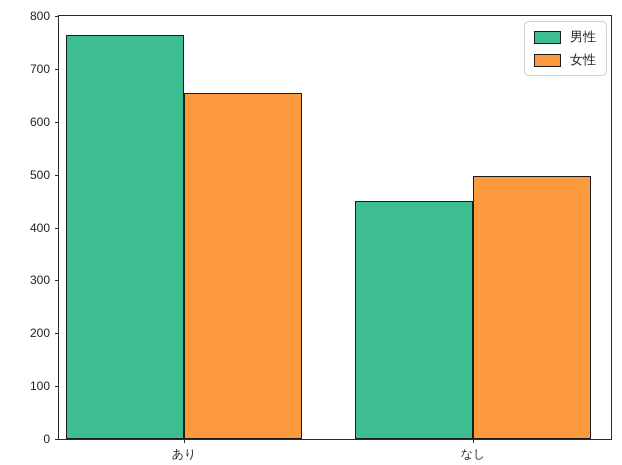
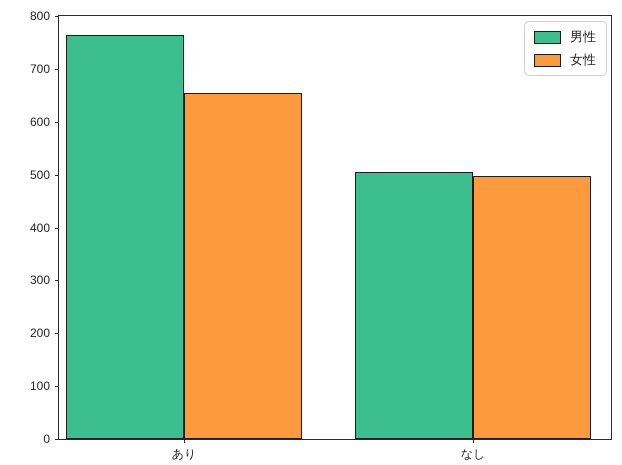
男性/なし: 450 -> 500
